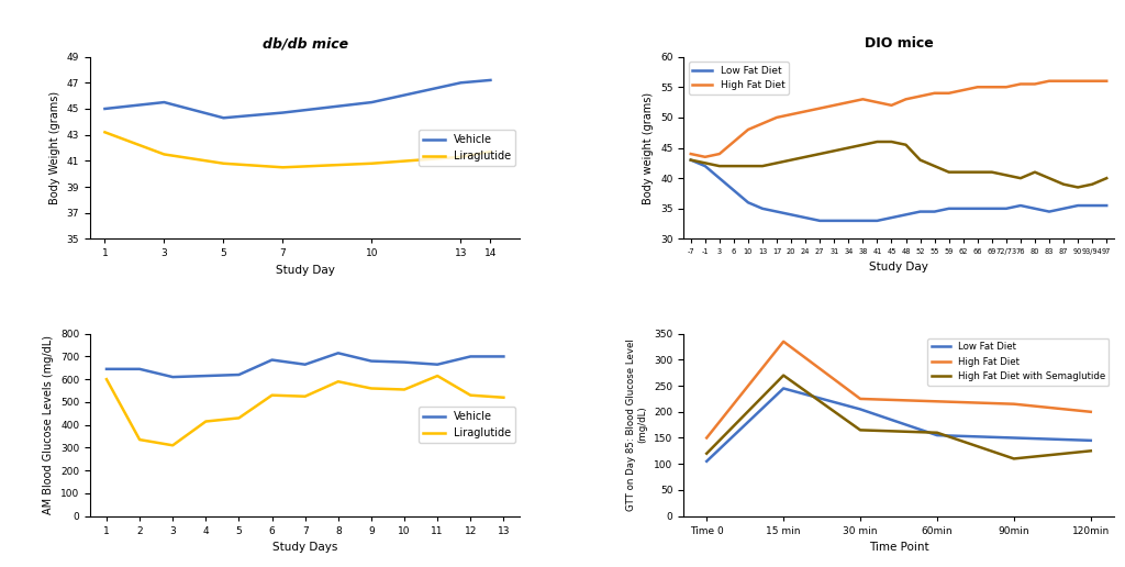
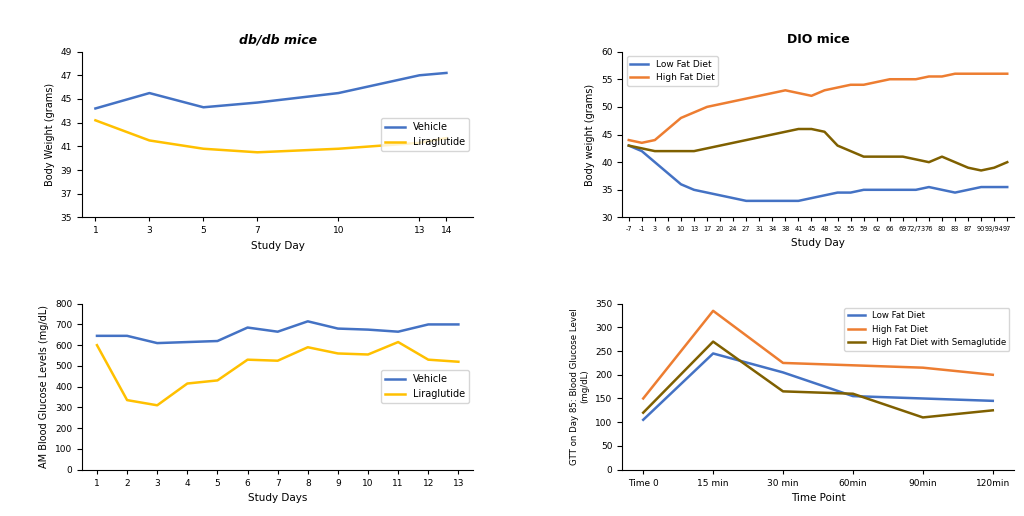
db/db mice/Vehicle/1: 45.0 -> 44.2
